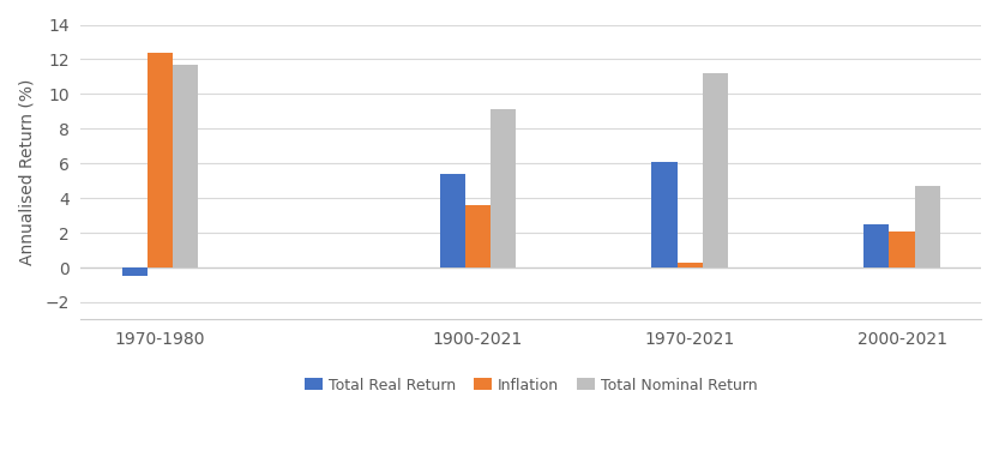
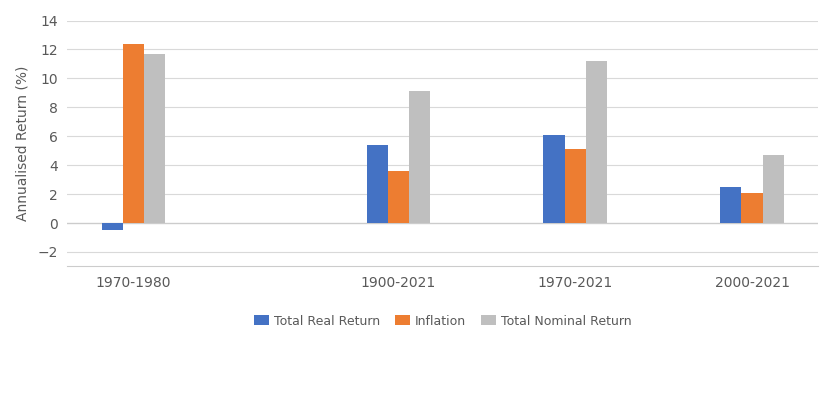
Inflation/1970-2021: 0.3 -> 5.1
